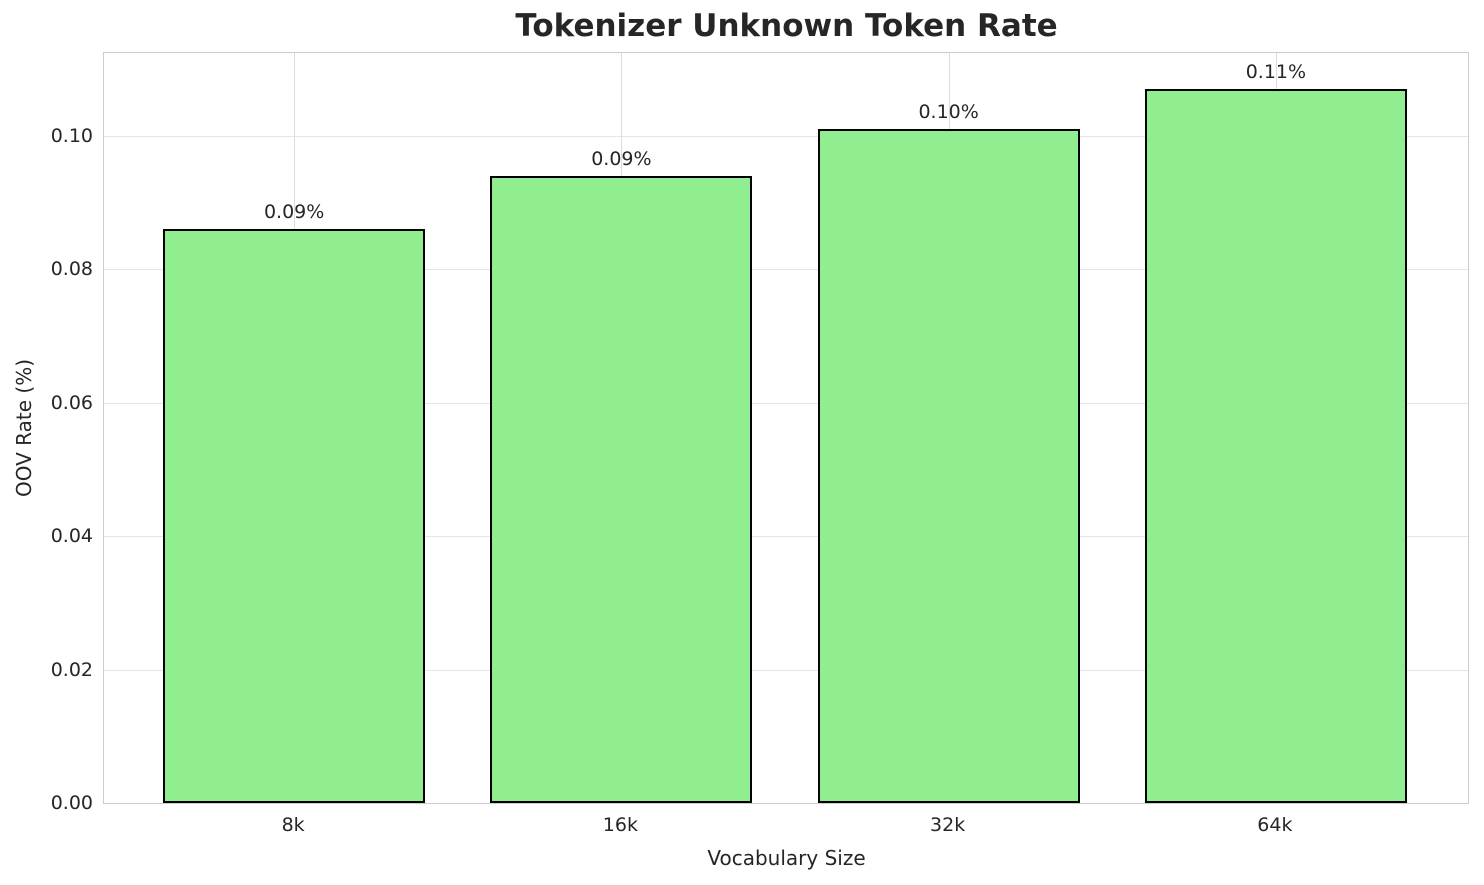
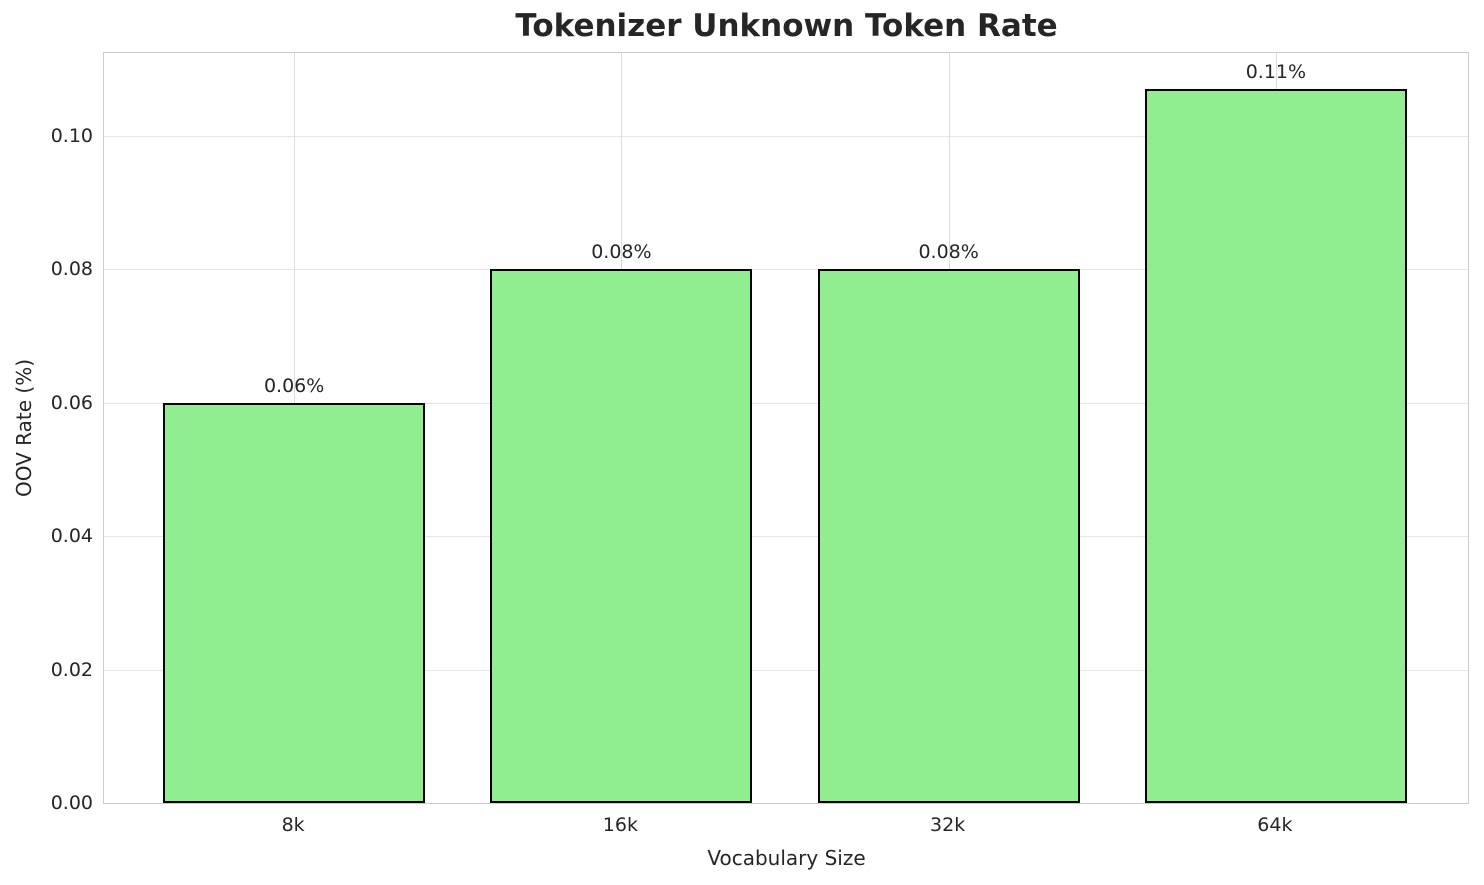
8k: 0.09% -> 0.06%
16k: 0.09% -> 0.08%
32k: 0.10% -> 0.08%
